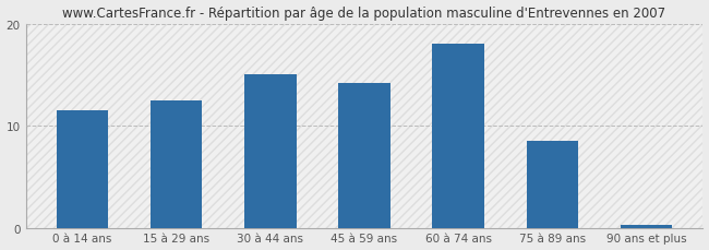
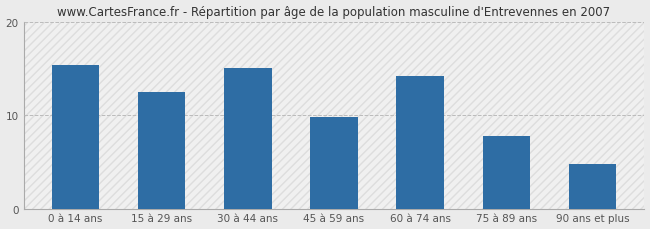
0 à 14 ans: 11.5 -> 15.4
45 à 59 ans: 14.2 -> 9.8
60 à 74 ans: 18.0 -> 14.2
75 à 89 ans: 8.5 -> 7.8
90 ans et plus: 0.3 -> 4.8
